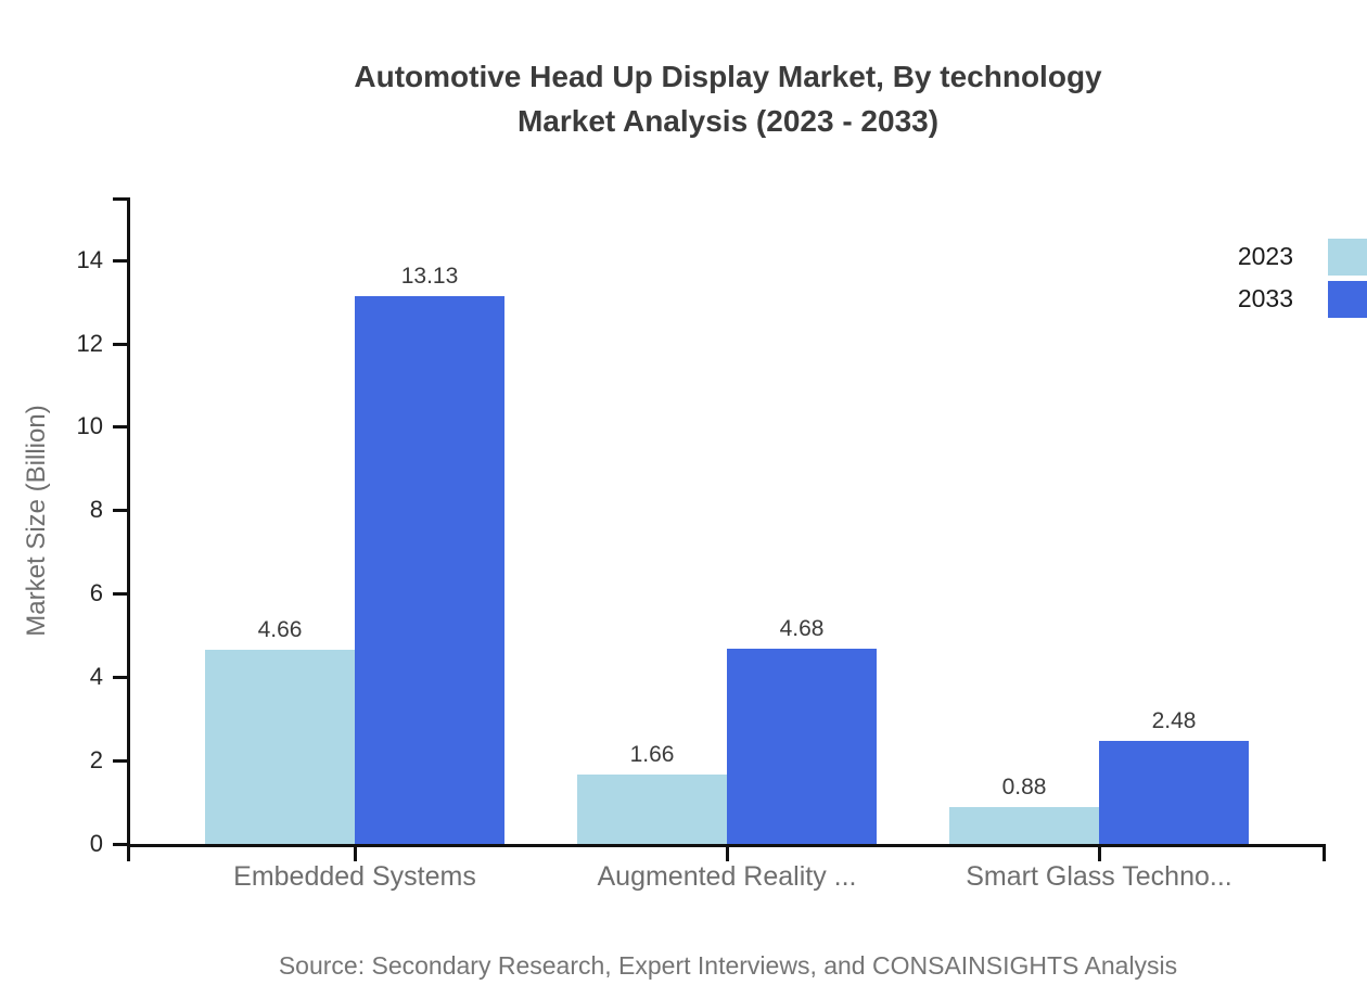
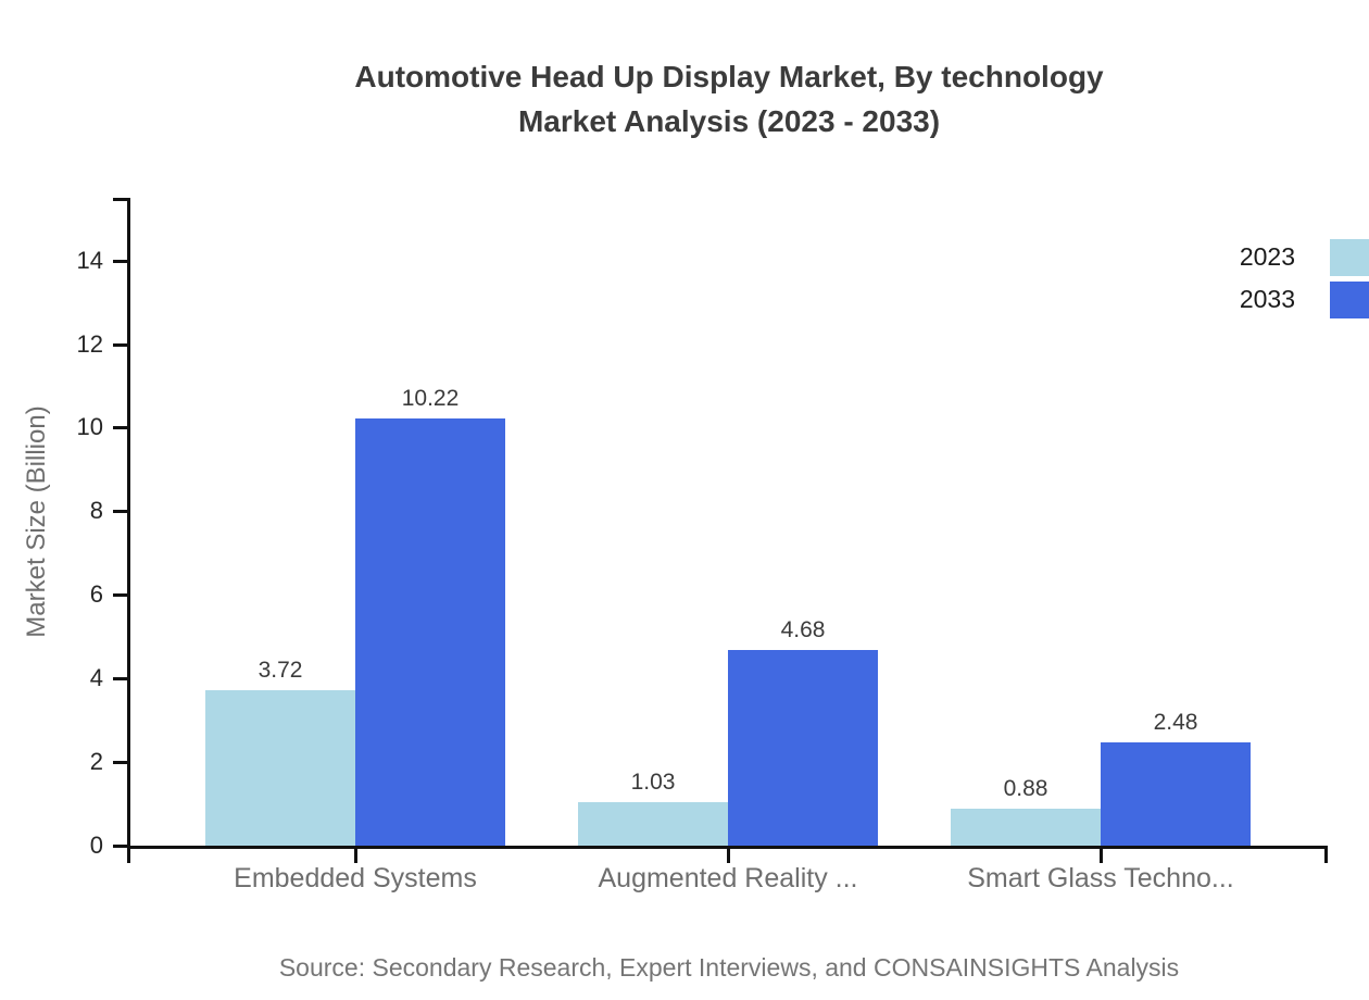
2023/Embedded Systems: 4.66 -> 3.72
2033/Embedded Systems: 13.13 -> 10.22
2023/Augmented Reality ...: 1.66 -> 1.03
